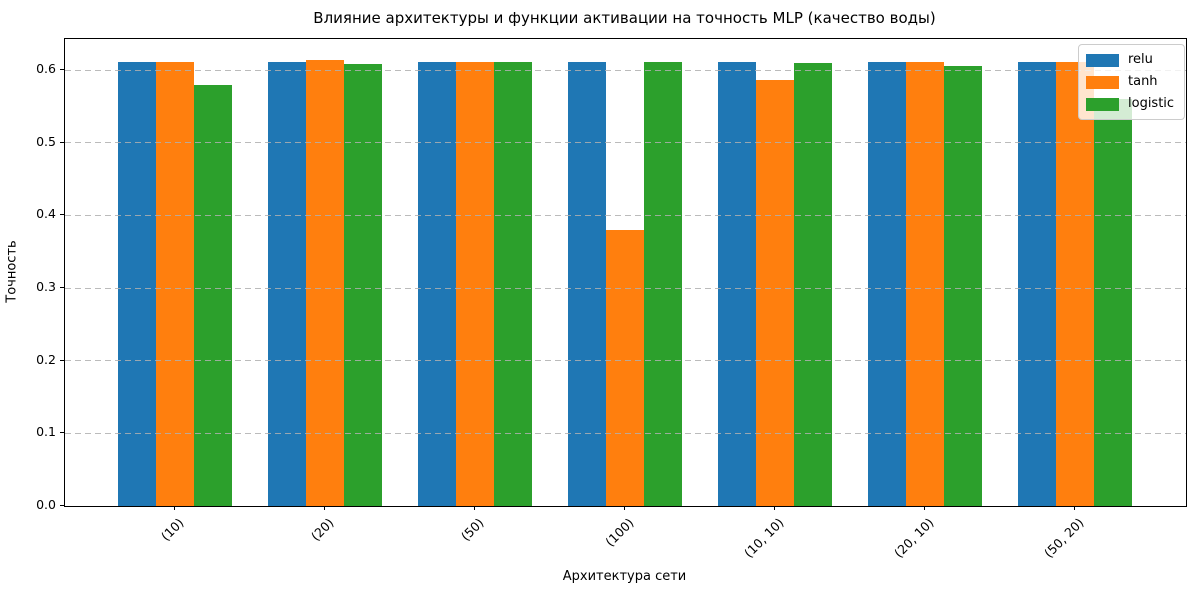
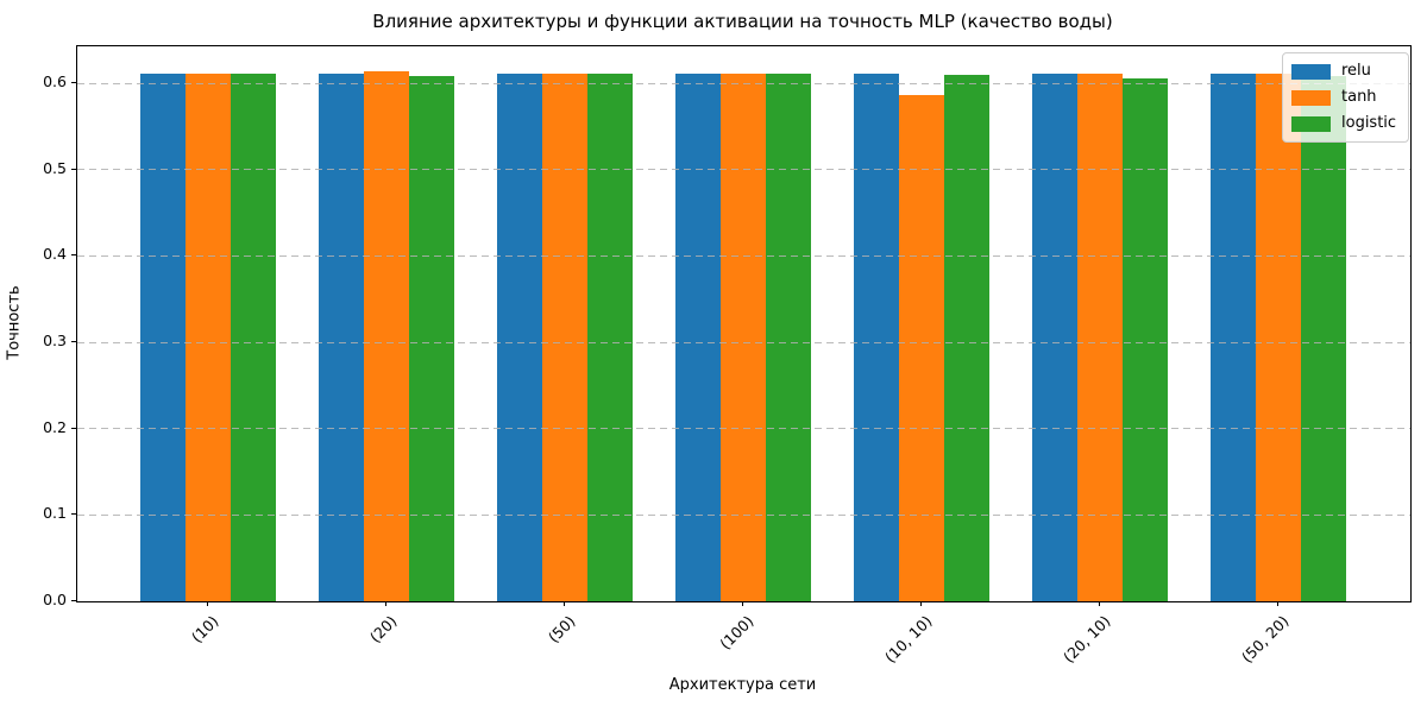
logistic/(10): 0.58 -> 0.61
tanh/(100): 0.38 -> 0.61
logistic/(50, 20): 0.56 -> 0.61
